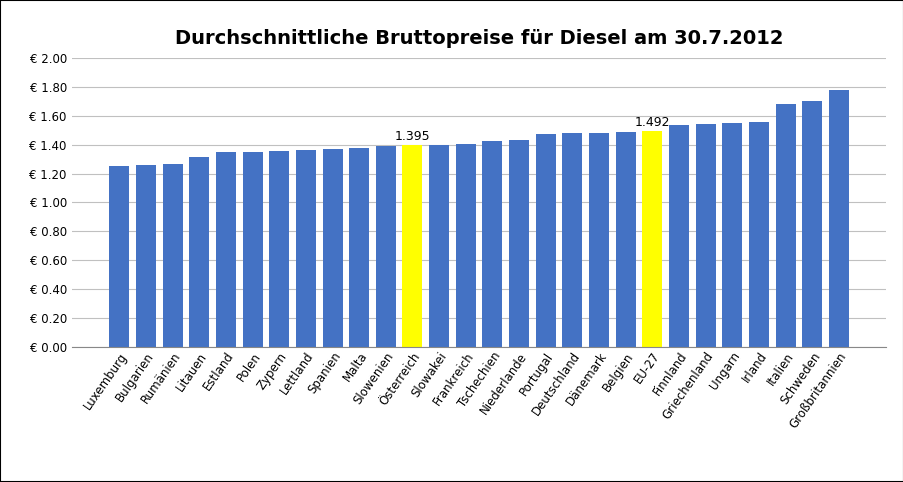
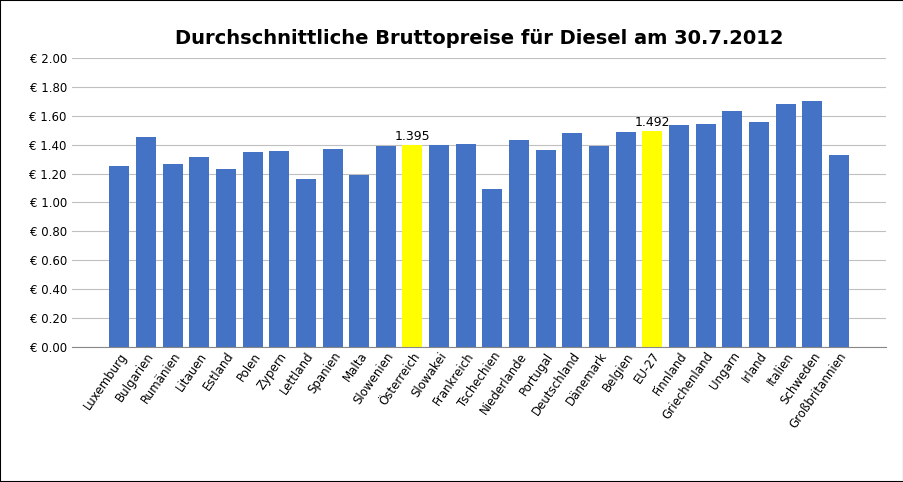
Bulgarien: € 1.26 -> € 1.45
Estland: € 1.35 -> € 1.23
Lettland: € 1.36 -> € 1.16
Malta: € 1.38 -> € 1.19
Tschechien: € 1.43 -> € 1.09
Portugal: € 1.48 -> € 1.36
Dänemark: € 1.48 -> € 1.39
Ungarn: € 1.55 -> € 1.63
Großbritannien: € 1.77 -> € 1.33
